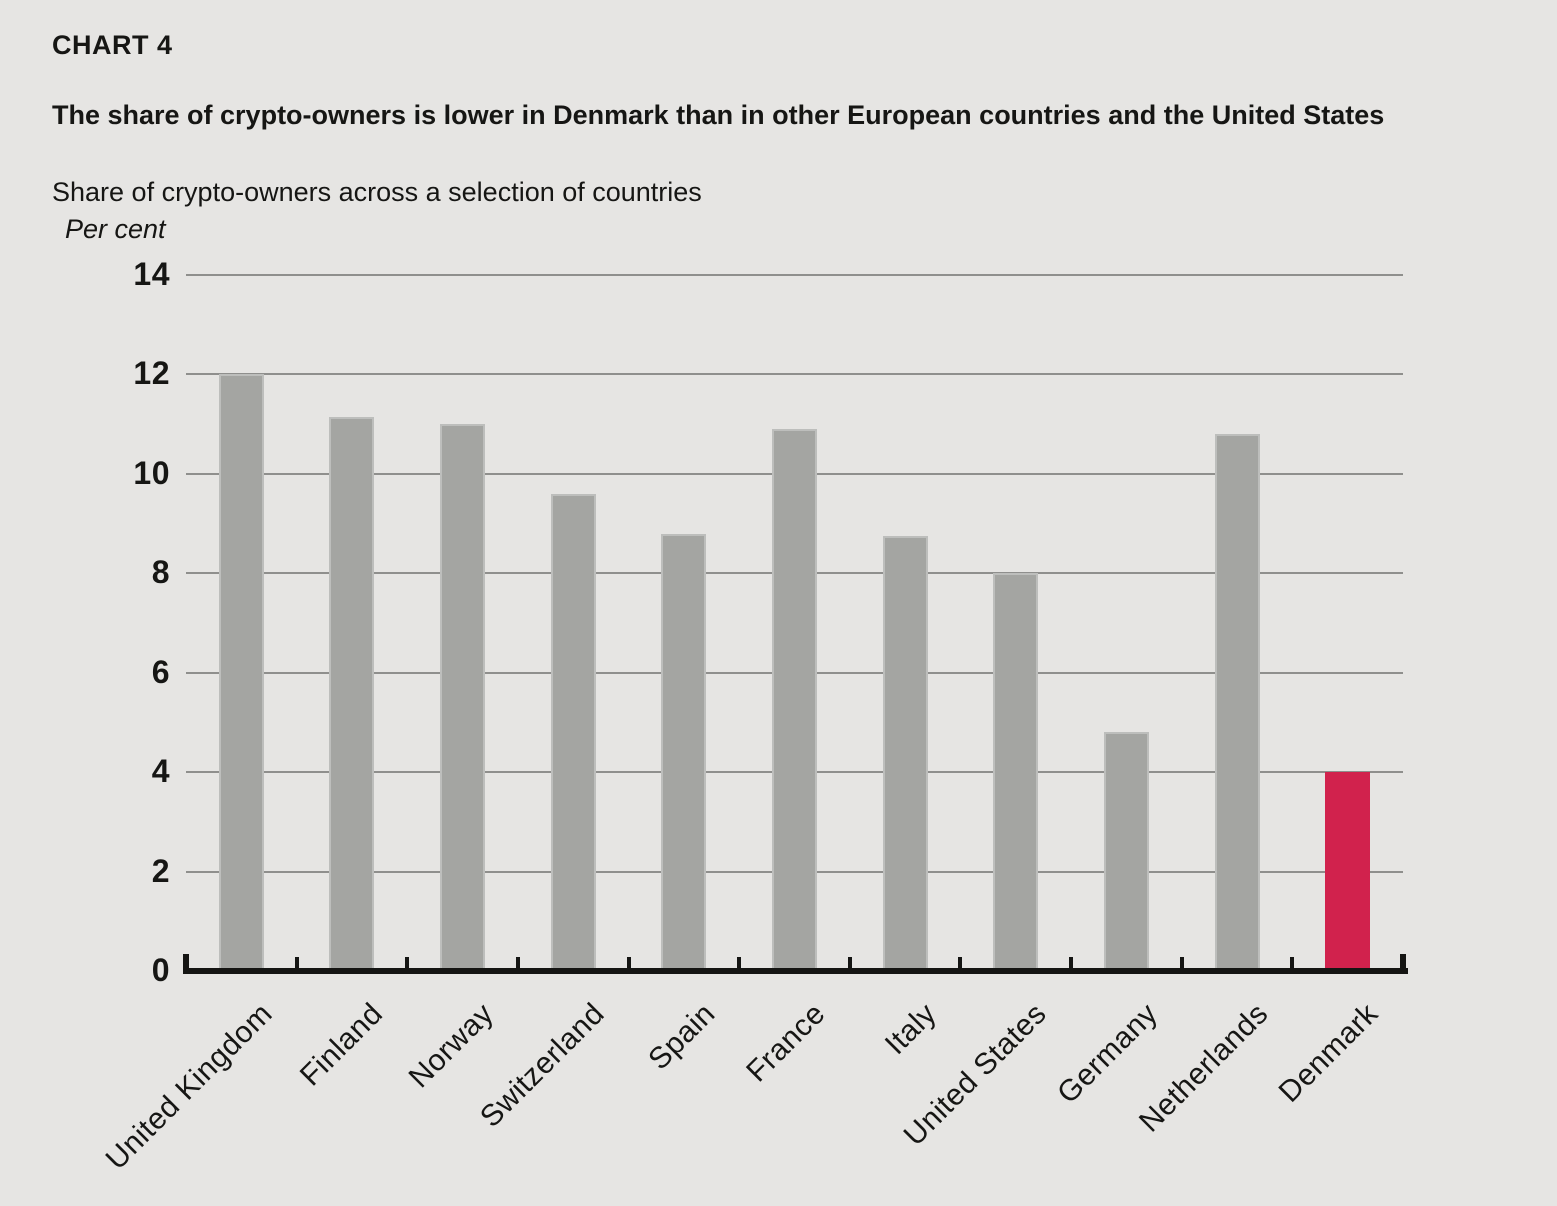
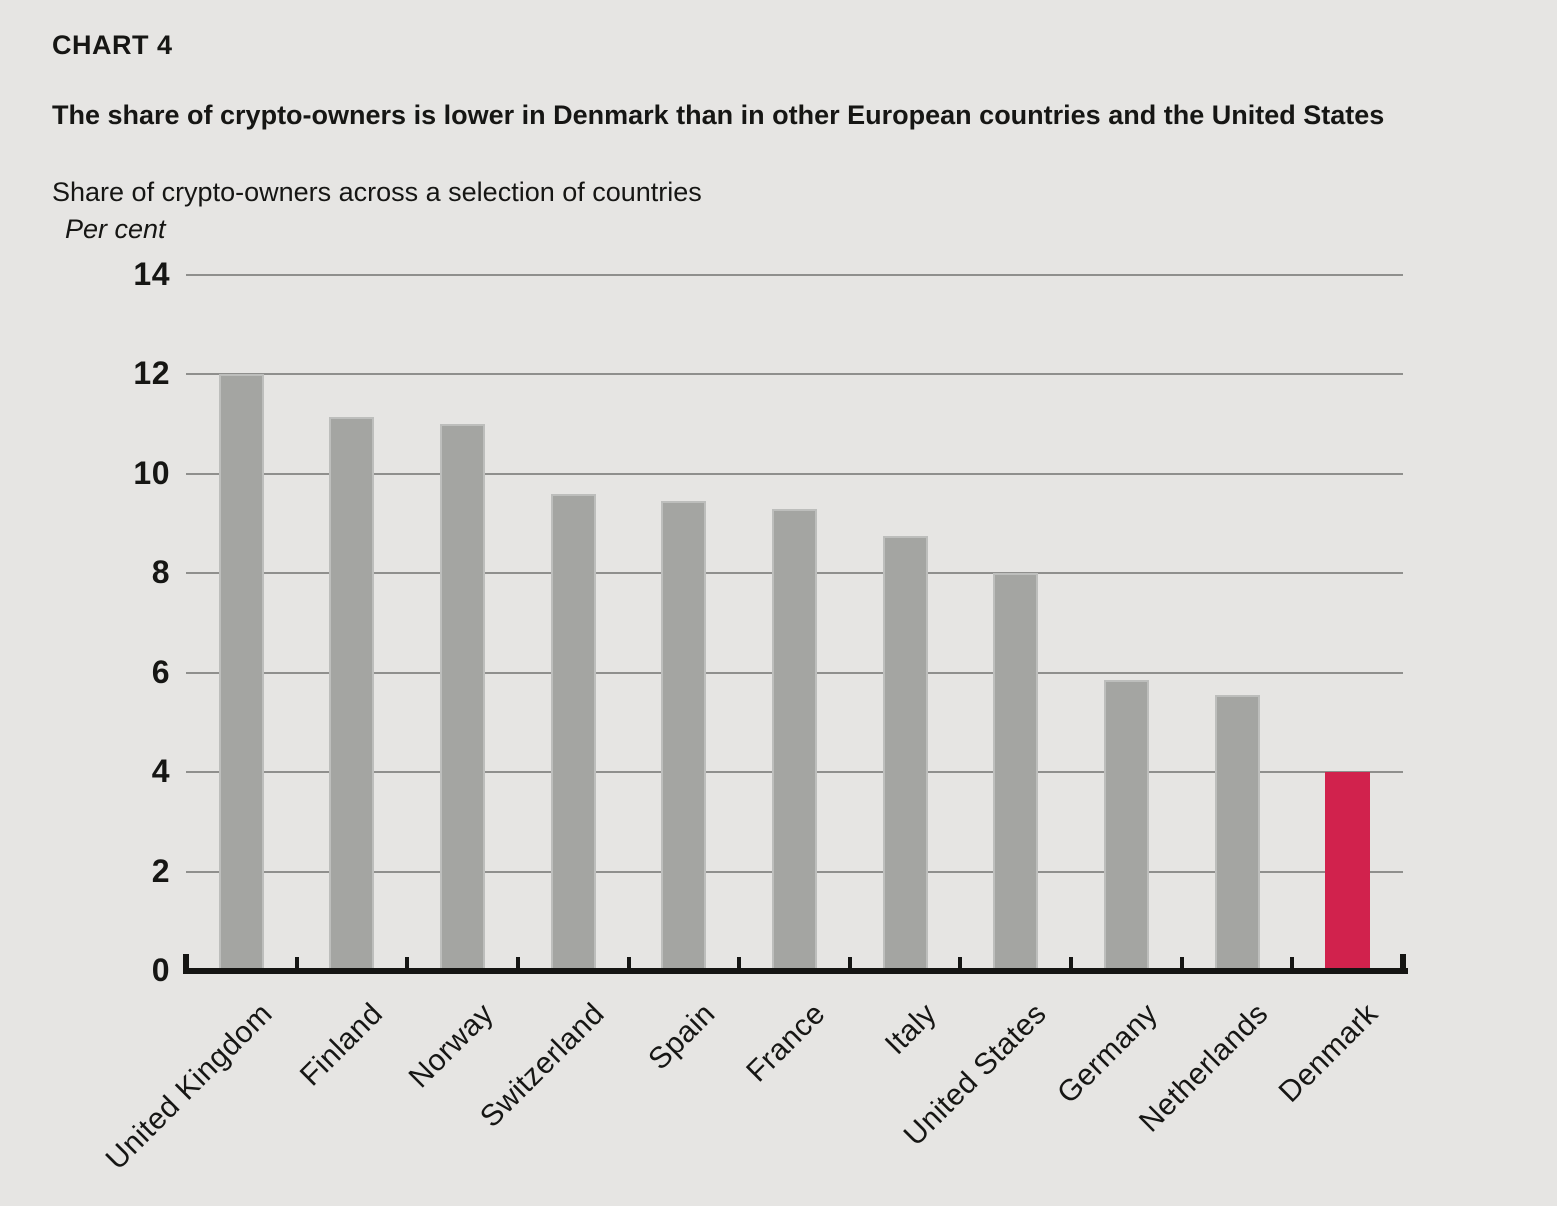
Spain: 8.8 -> 9.4
France: 10.9 -> 9.3
Germany: 4.8 -> 5.8
Netherlands: 10.8 -> 5.5
